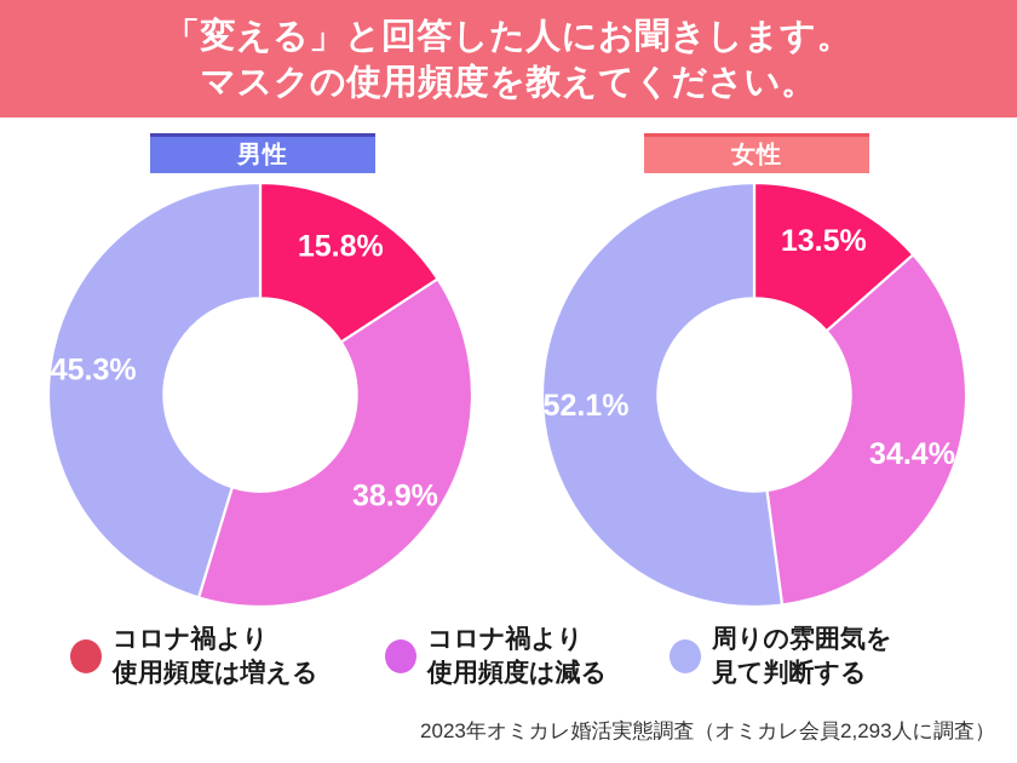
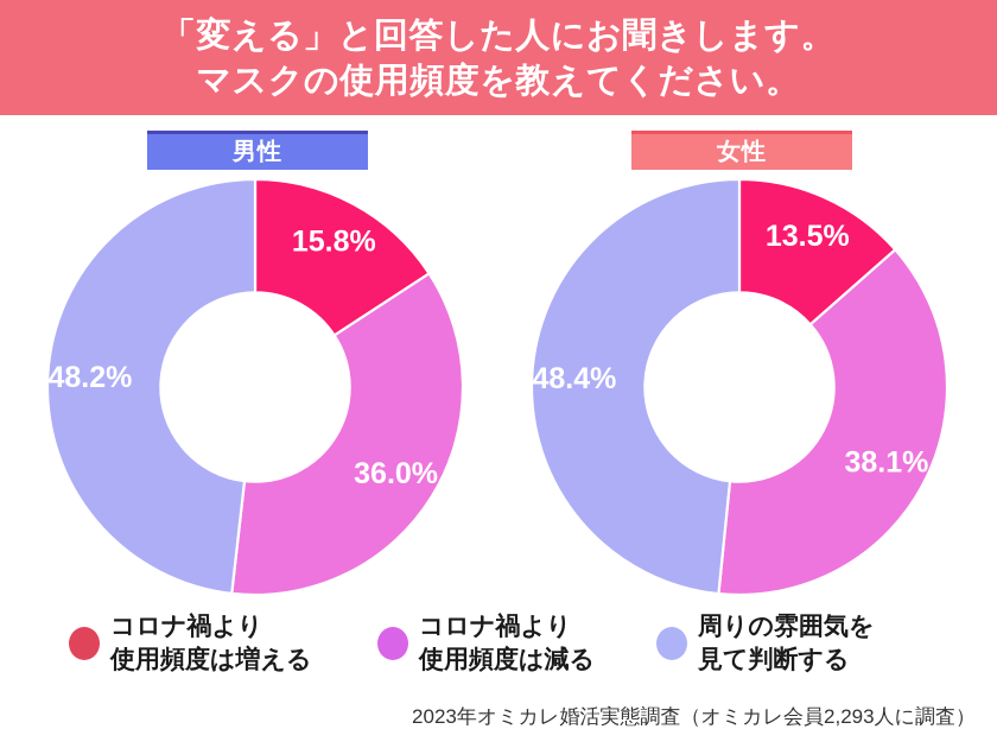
男性/コロナ禍より使用頻度は減る: 38.9% -> 36.0%
男性/周りの雰囲気を見て判断する: 45.3% -> 48.2%
女性/コロナ禍より使用頻度は減る: 34.4% -> 38.1%
女性/周りの雰囲気を見て判断する: 52.1% -> 48.4%
